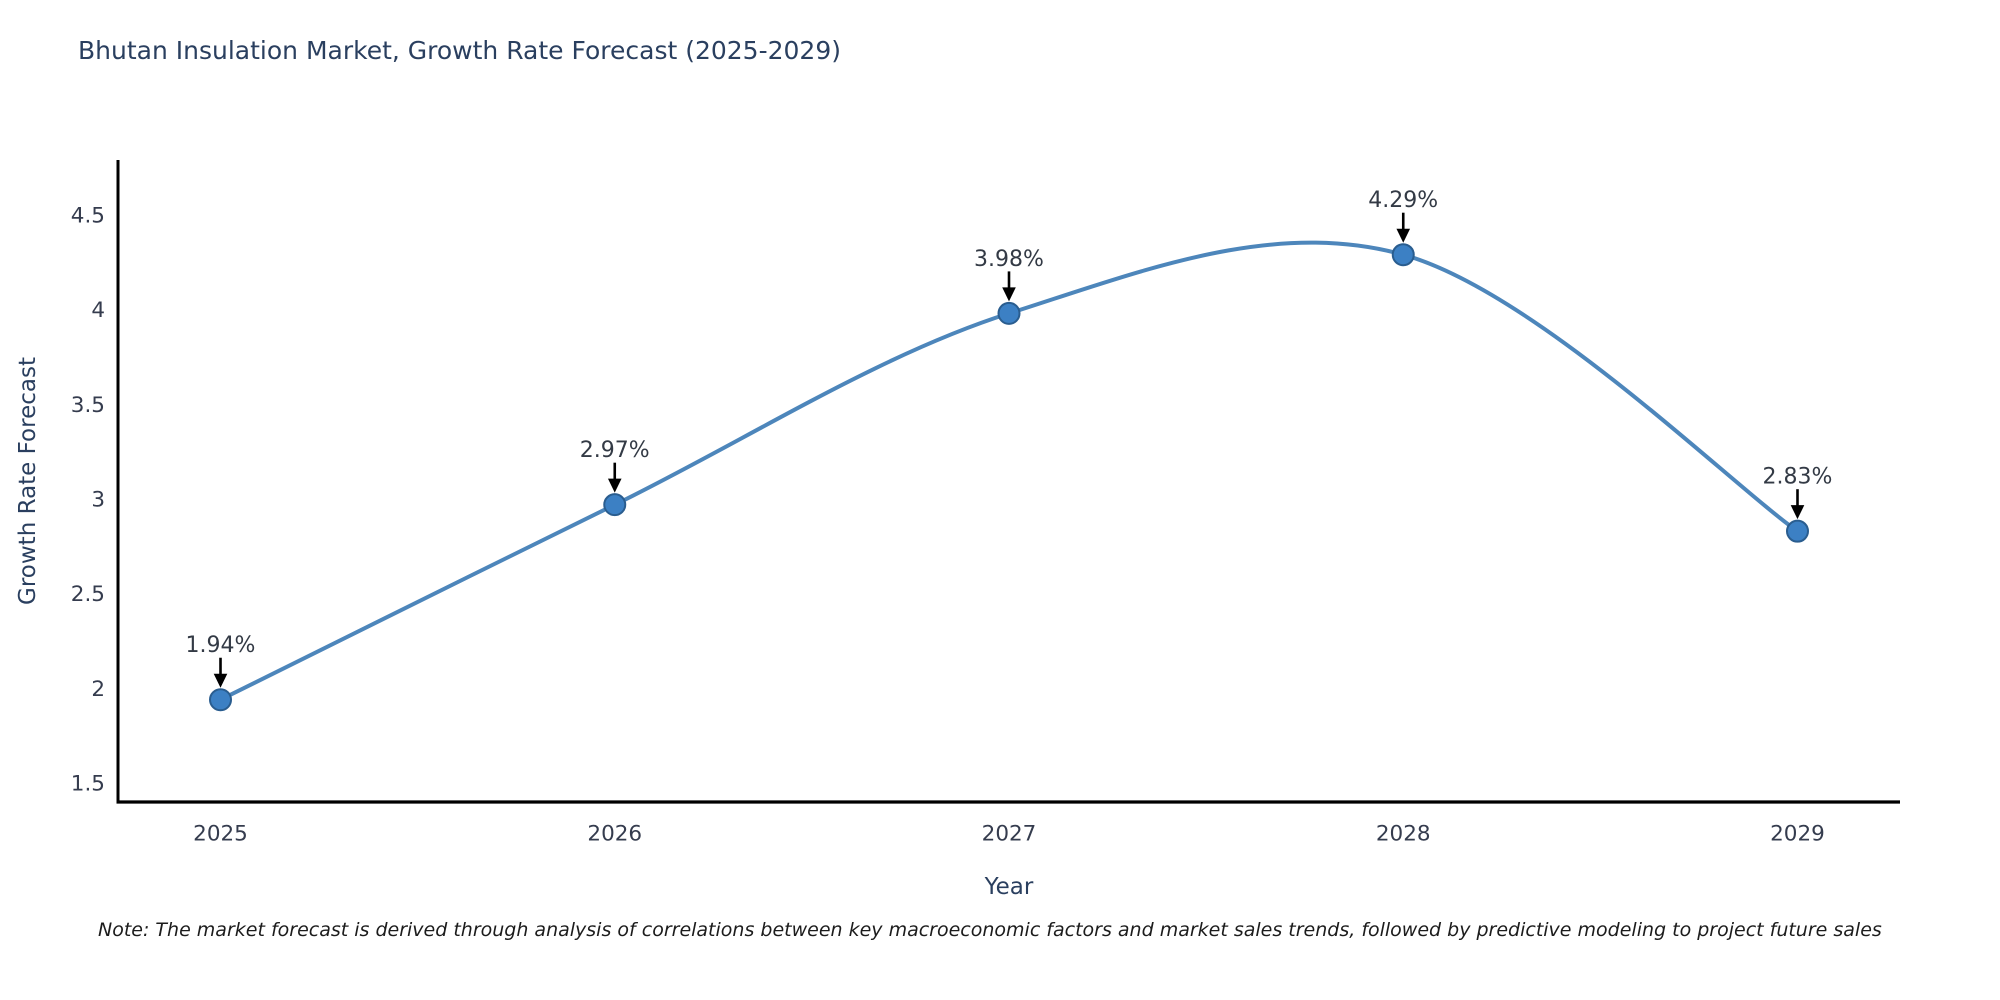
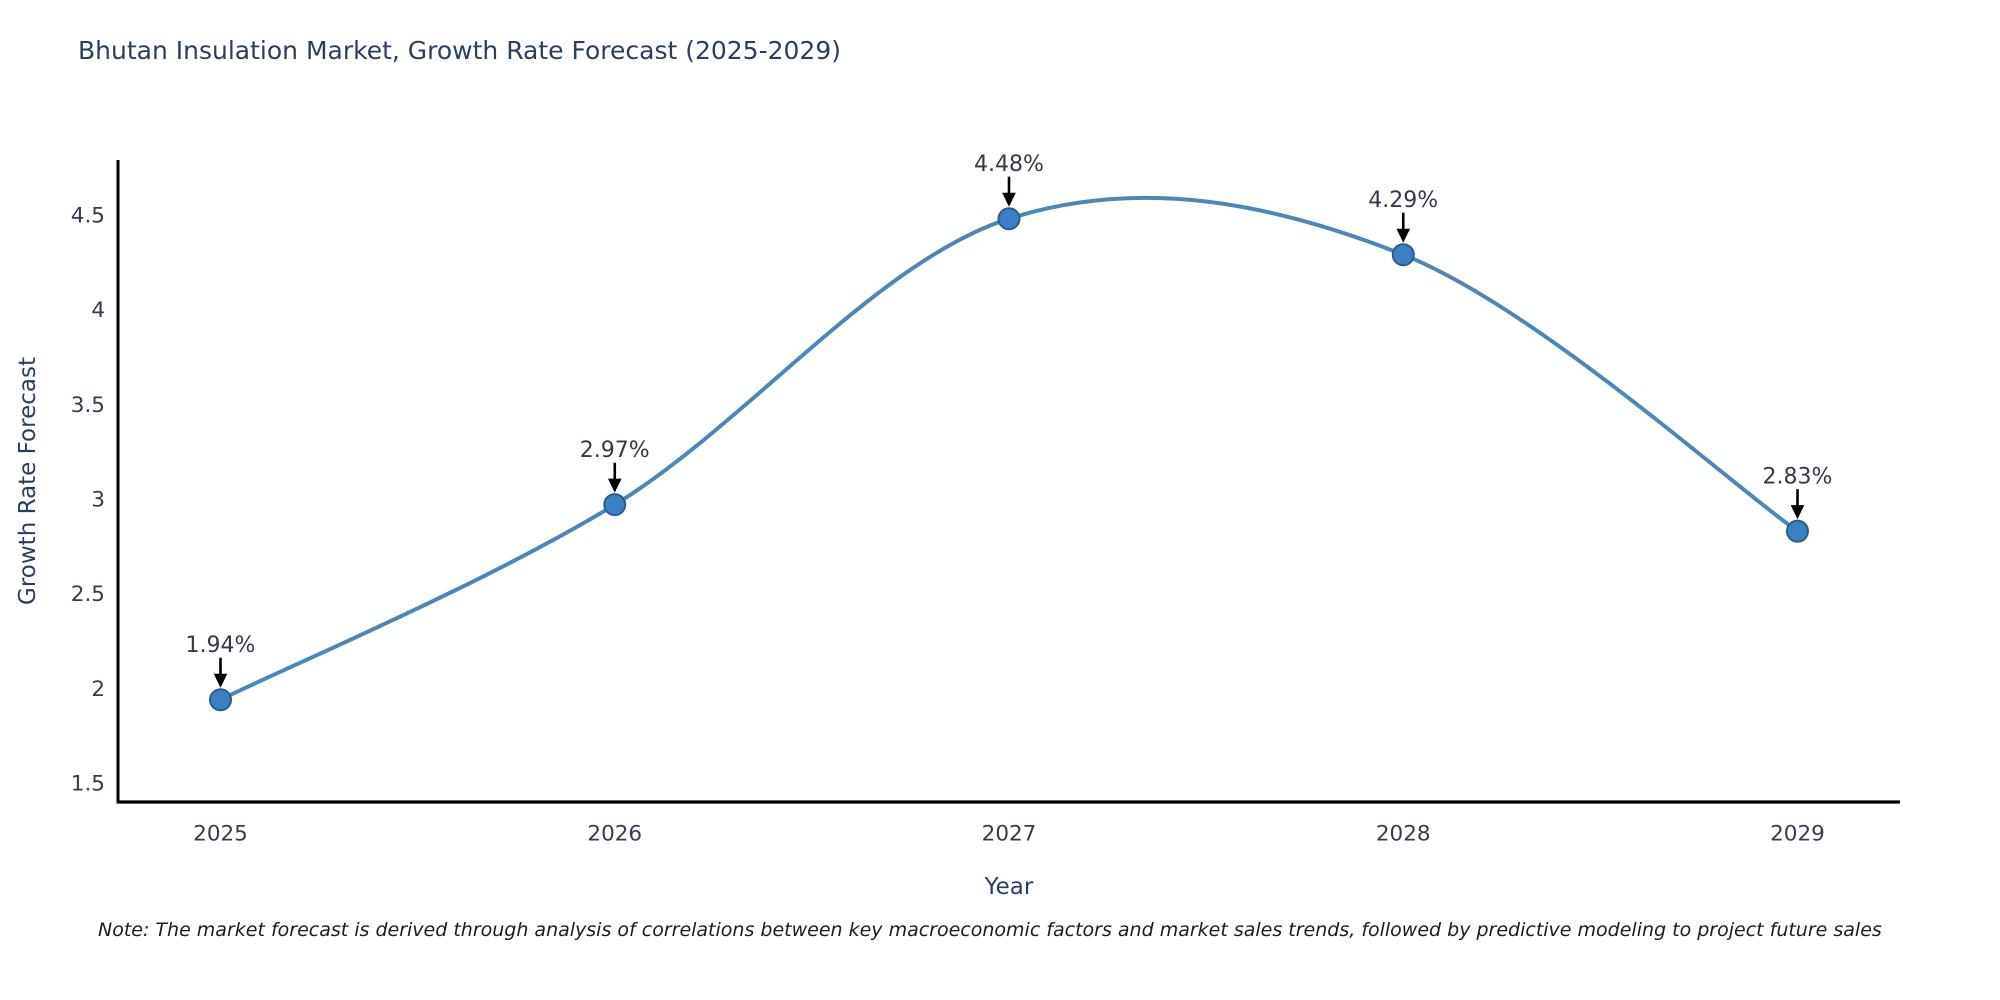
2027: 3.98% -> 4.48%
